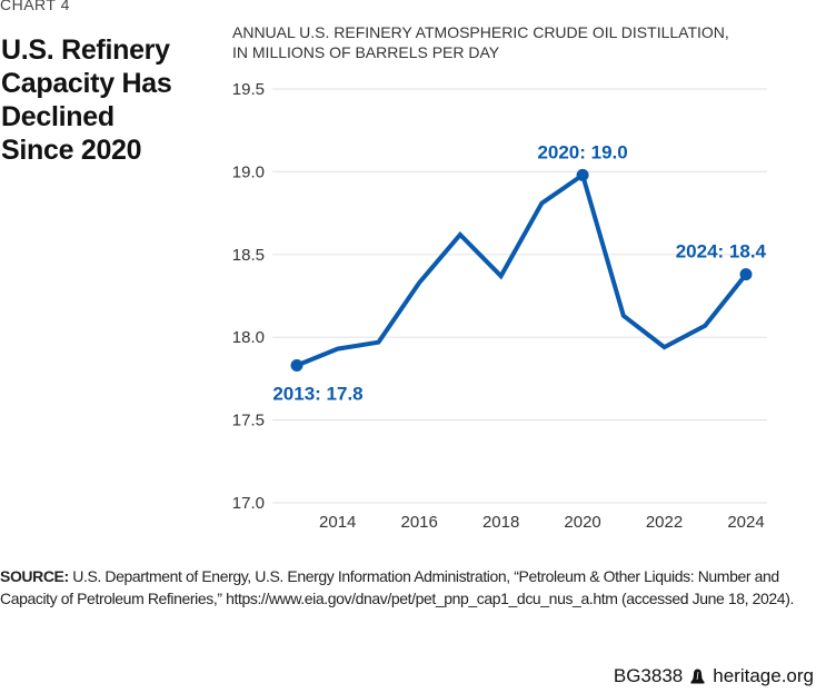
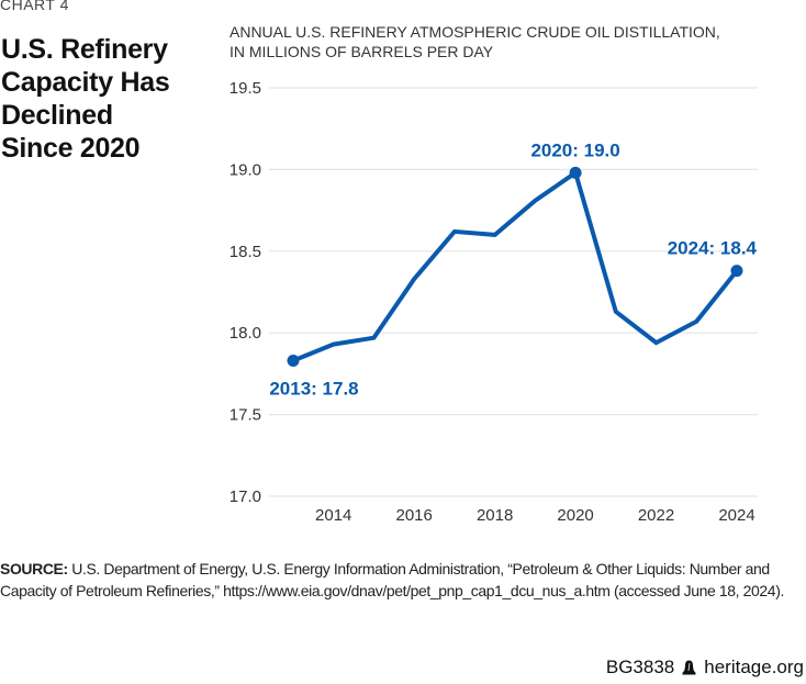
2018: 18.37 -> 18.60
